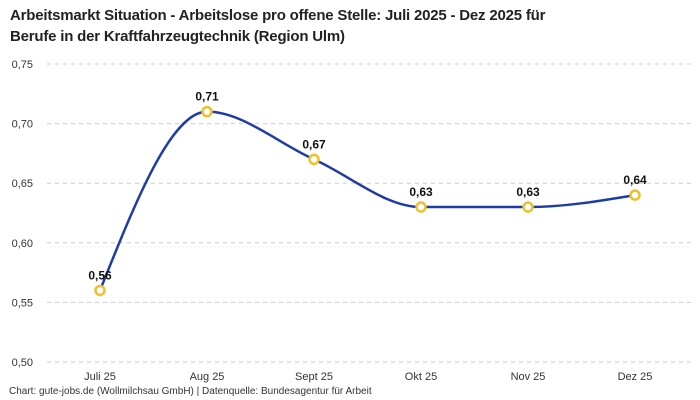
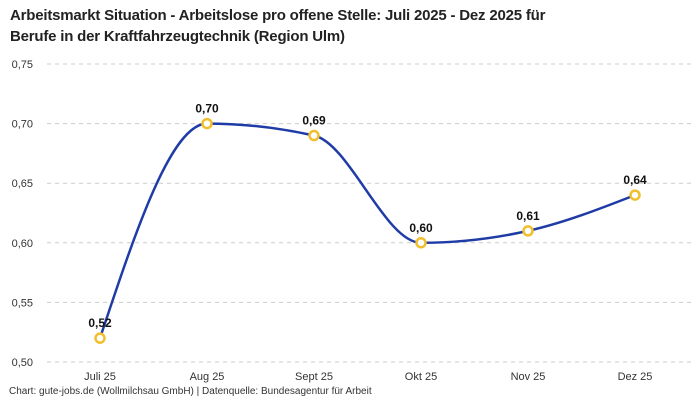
Juli 25: 0,56 -> 0,52
Aug 25: 0,71 -> 0,70
Sept 25: 0,67 -> 0,69
Okt 25: 0,63 -> 0,60
Nov 25: 0,63 -> 0,61
